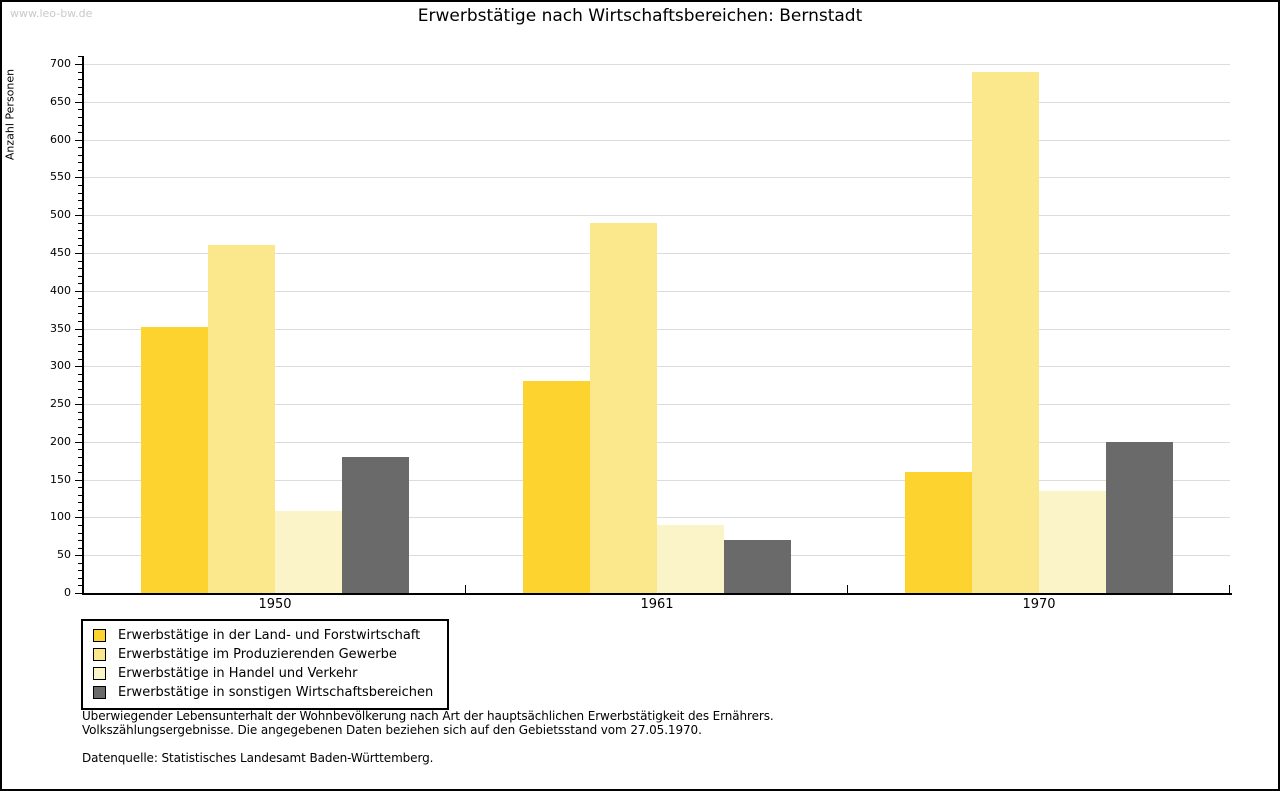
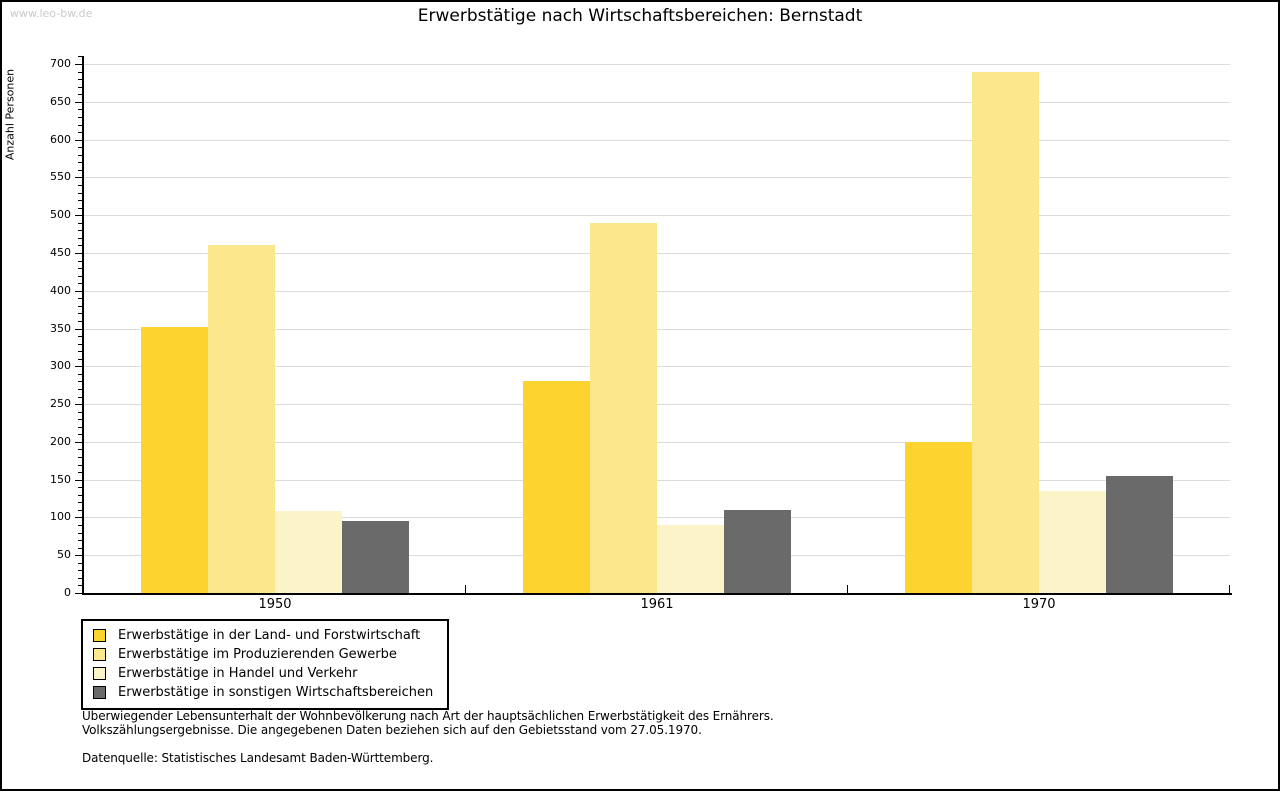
Erwerbstätige in sonstigen Wirtschaftsbereichen/1950: 180 -> 100
Erwerbstätige in sonstigen Wirtschaftsbereichen/1961: 70 -> 110
Erwerbstätige in der Land- und Forstwirtschaft/1970: 160 -> 200
Erwerbstätige in sonstigen Wirtschaftsbereichen/1970: 200 -> 160
